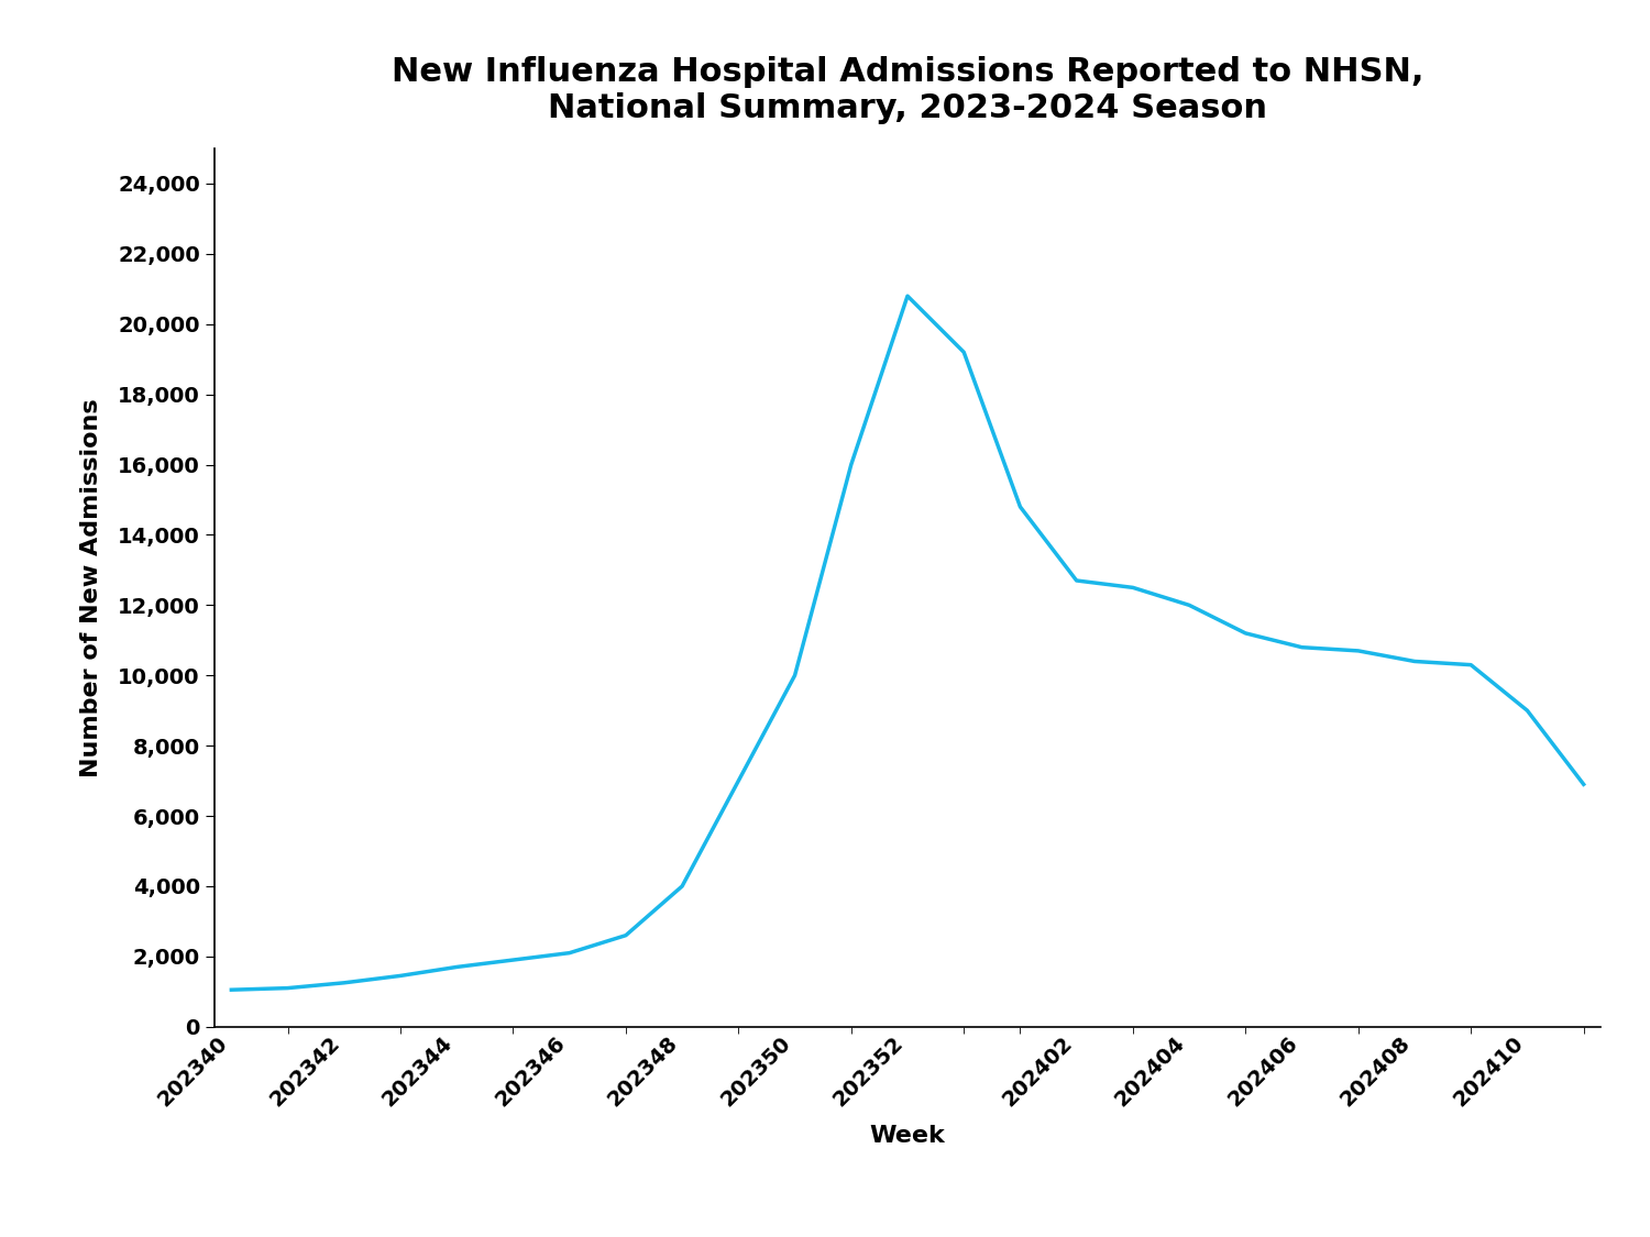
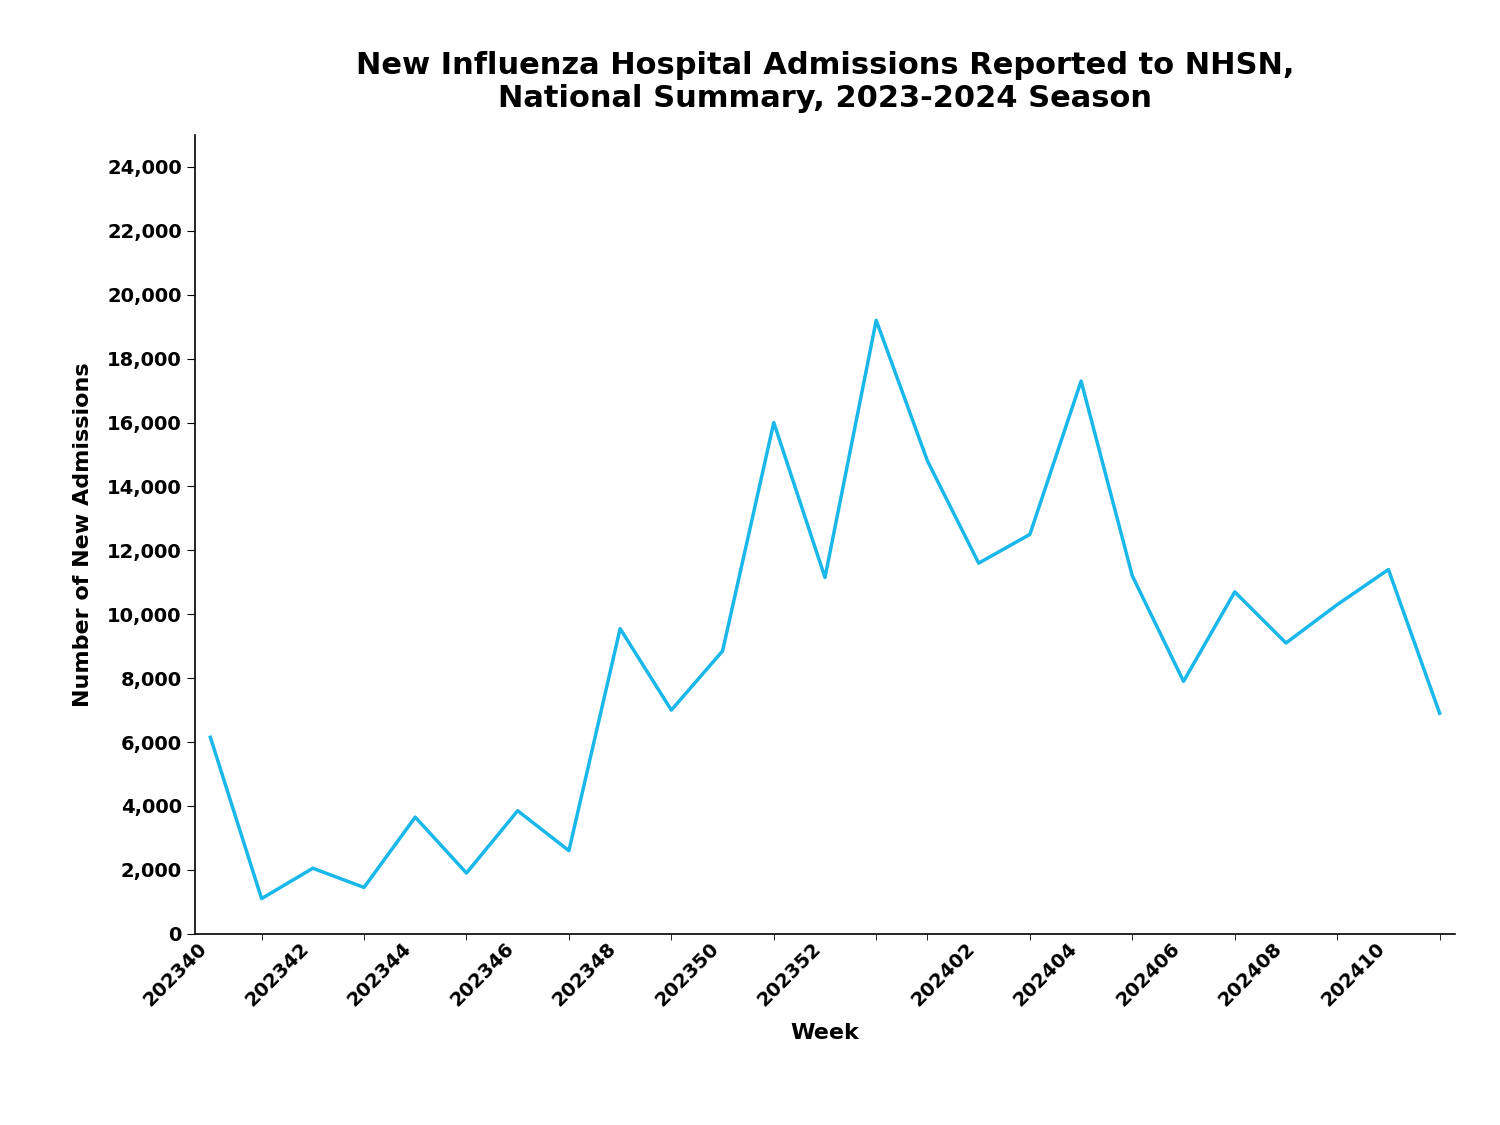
202340: 1,050 -> 6,150
202342: 1,250 -> 2,050
202344: 1,700 -> 3,650
202346: 2,100 -> 3,850
202348: 4,000 -> 9,550
202350: 10,000 -> 8,850
202352: 20,800 -> 11,150
202402: 12,700 -> 11,600
202404: 12,000 -> 17,300
202406: 10,800 -> 7,900
202408: 10,400 -> 9,100
202410: 9,000 -> 11,400
